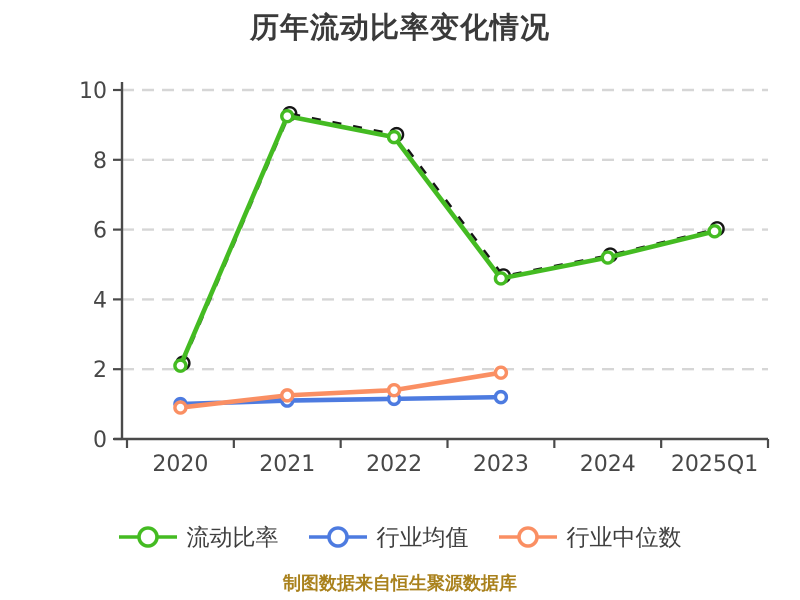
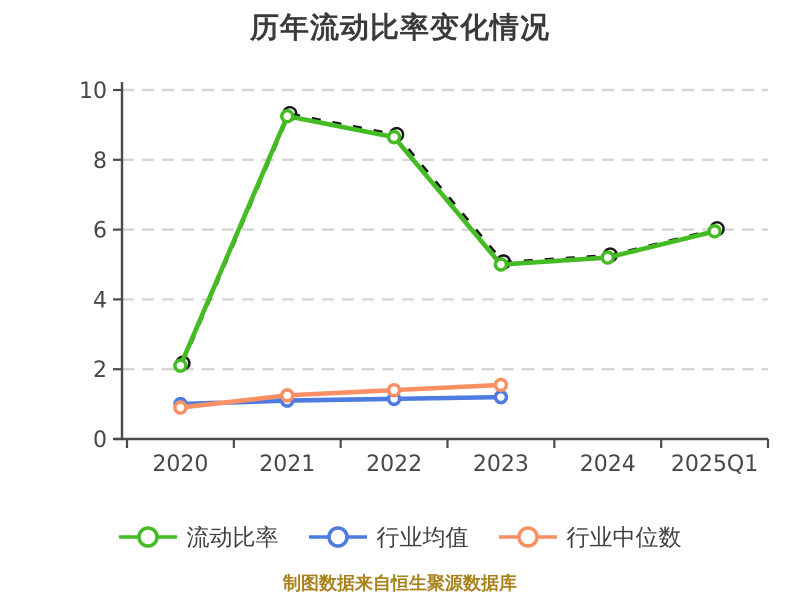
流动比率/2023: 4.6 -> 5.0
行业中位数/2023: 1.9 -> 1.6
